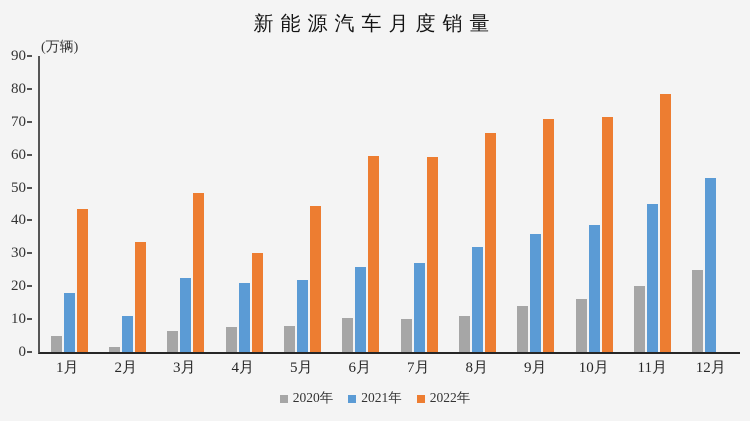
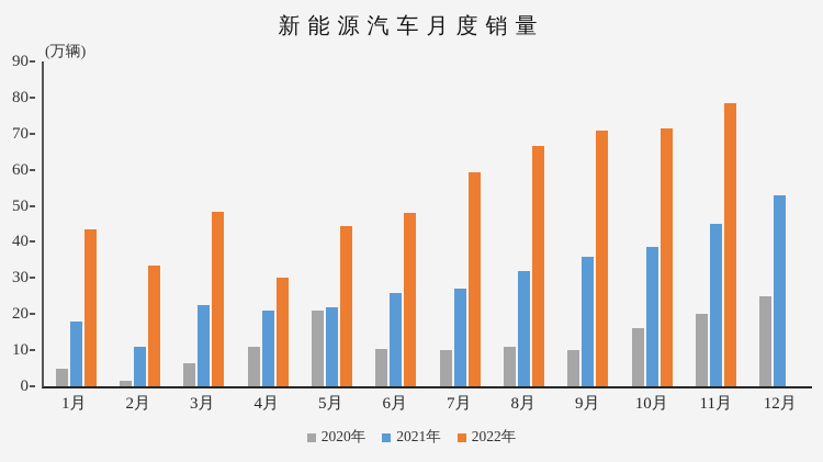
2020年/4月: 8 -> 11
2020年/5月: 8 -> 21
2022年/6月: 60 -> 48
2020年/9月: 14 -> 10
